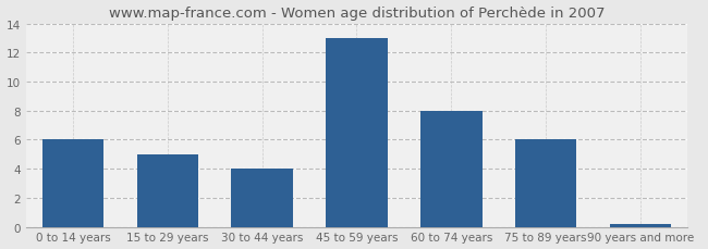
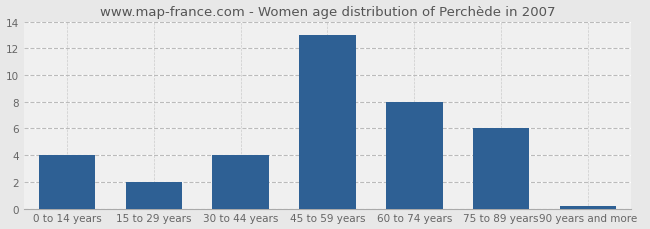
0 to 14 years: 6.0 -> 4.0
15 to 29 years: 5.0 -> 2.0
